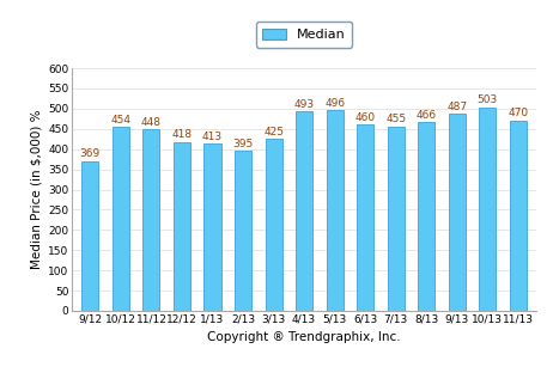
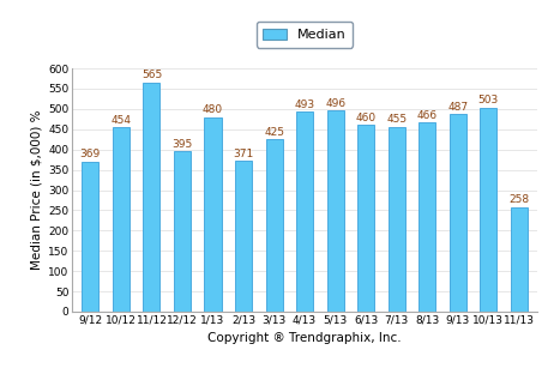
11/12: 448 -> 565
12/12: 418 -> 395
1/13: 413 -> 480
2/13: 395 -> 371
11/13: 470 -> 258
